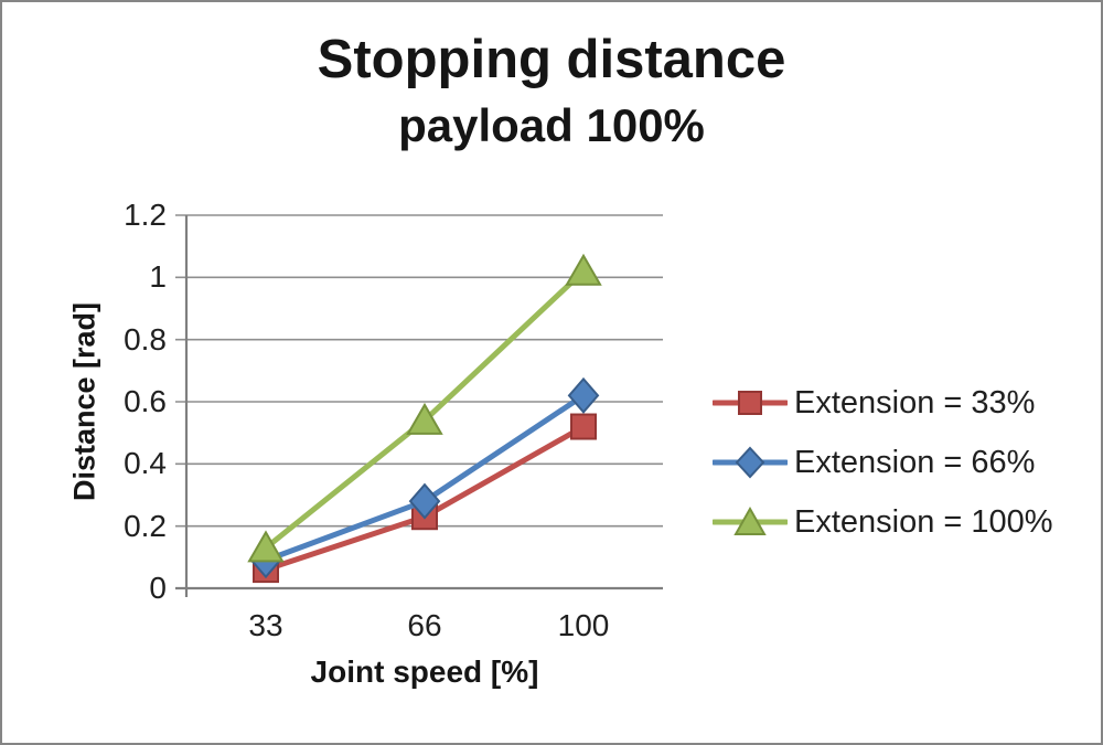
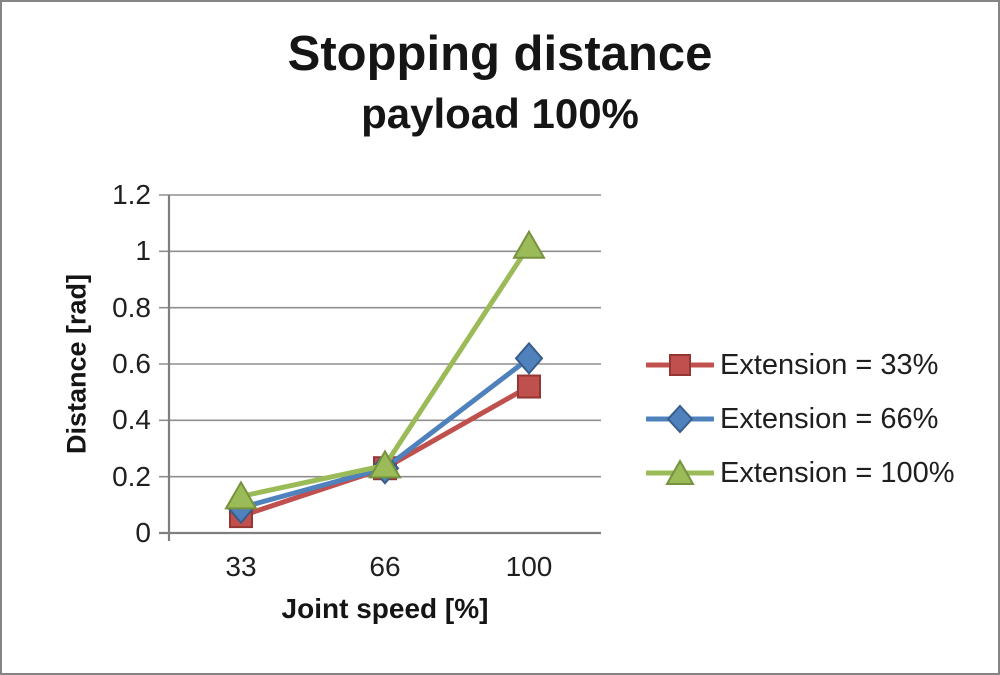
Extension = 66%/66: 0.28 -> 0.23
Extension = 100%/66: 0.54 -> 0.24
